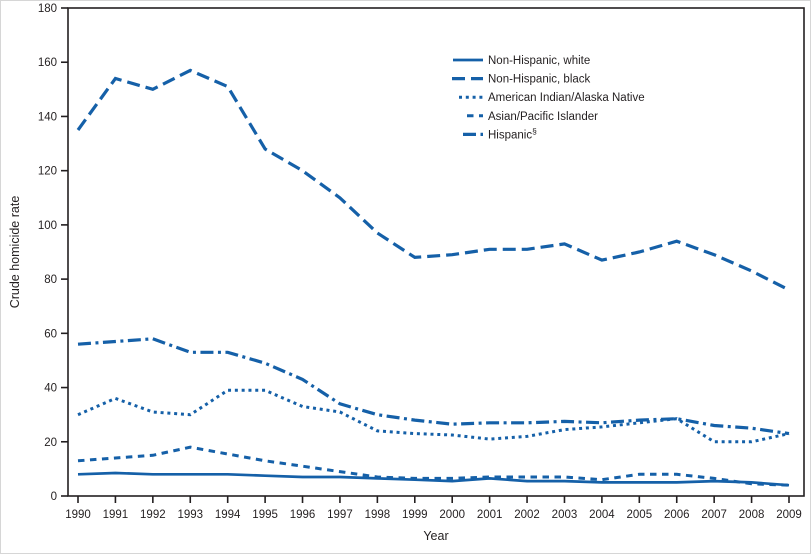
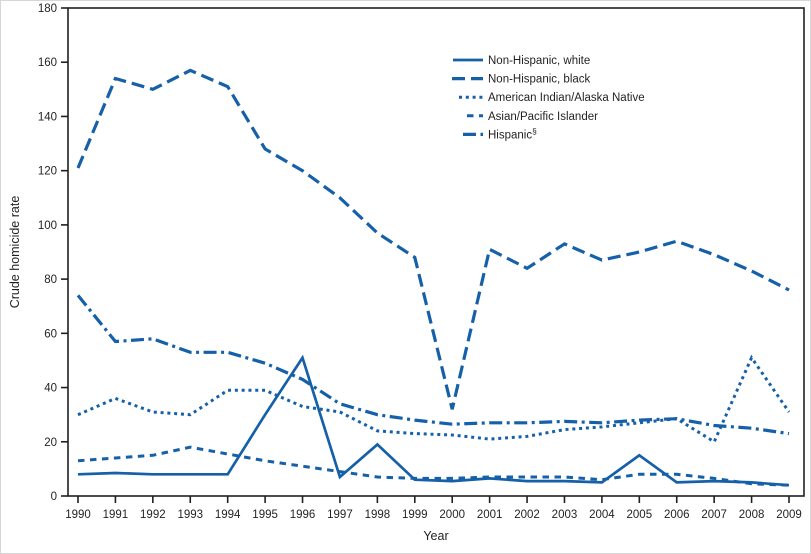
Non-Hispanic, black/1990: 135 -> 121
Hispanic/1990: 56 -> 74
Non-Hispanic, white/1995: 8 -> 30
Non-Hispanic, white/1996: 7 -> 51
Non-Hispanic, white/1998: 6 -> 19
Non-Hispanic, black/2000: 89 -> 32
Non-Hispanic, black/2002: 91 -> 84
Non-Hispanic, white/2005: 5 -> 15
American Indian/Alaska Native/2008: 20 -> 51
American Indian/Alaska Native/2009: 23 -> 31
